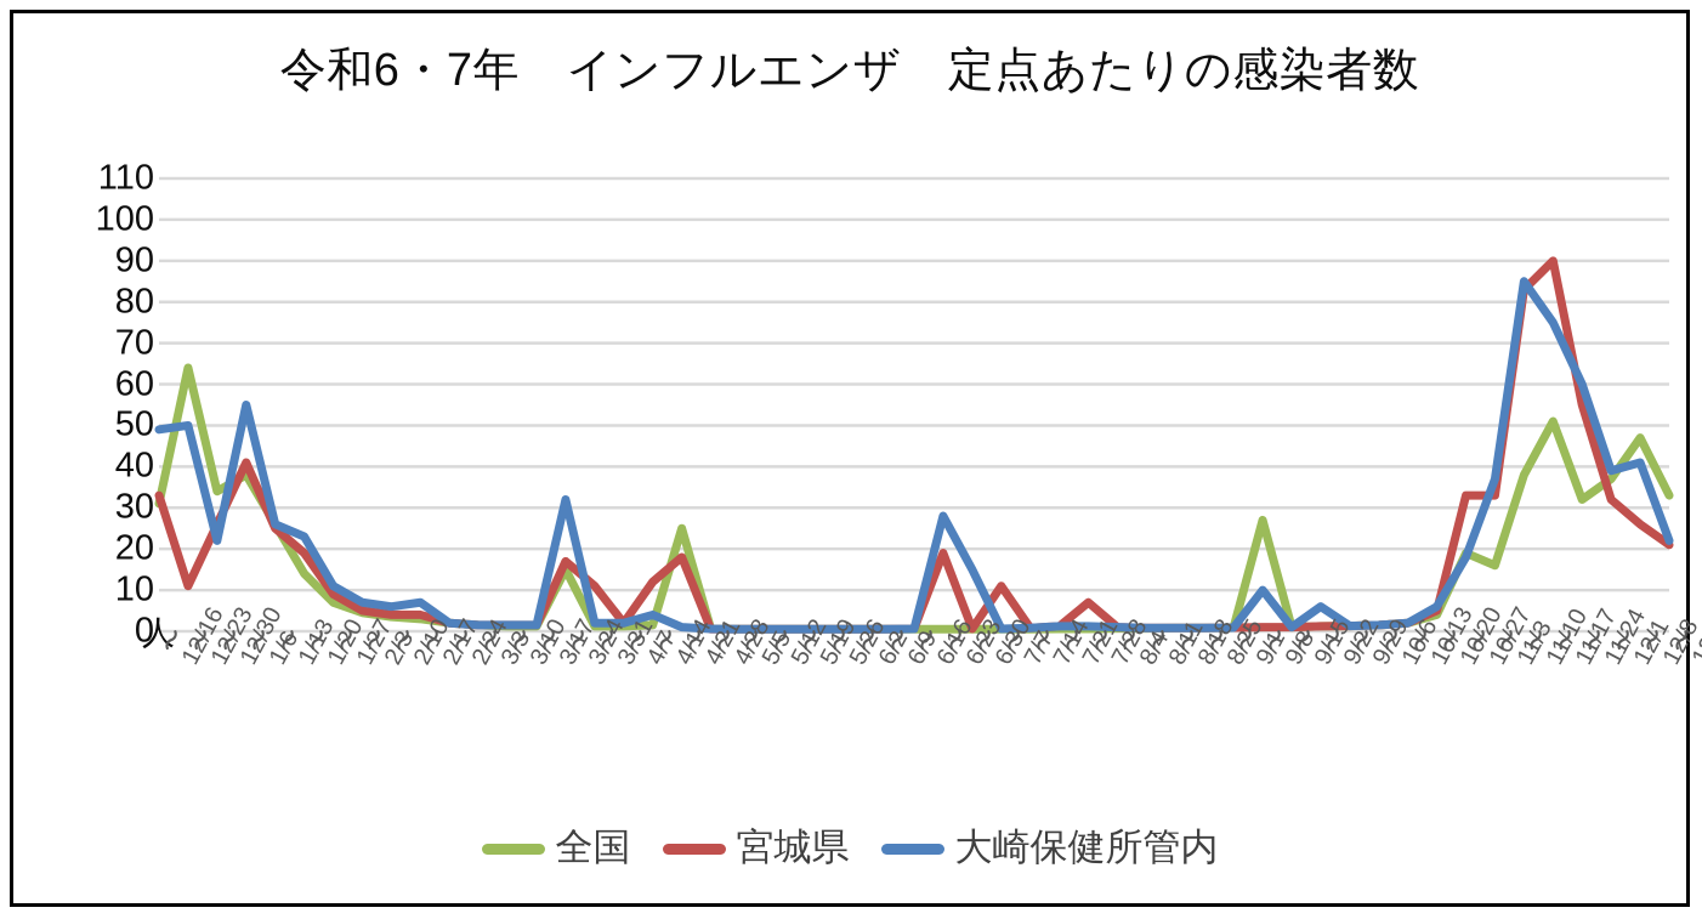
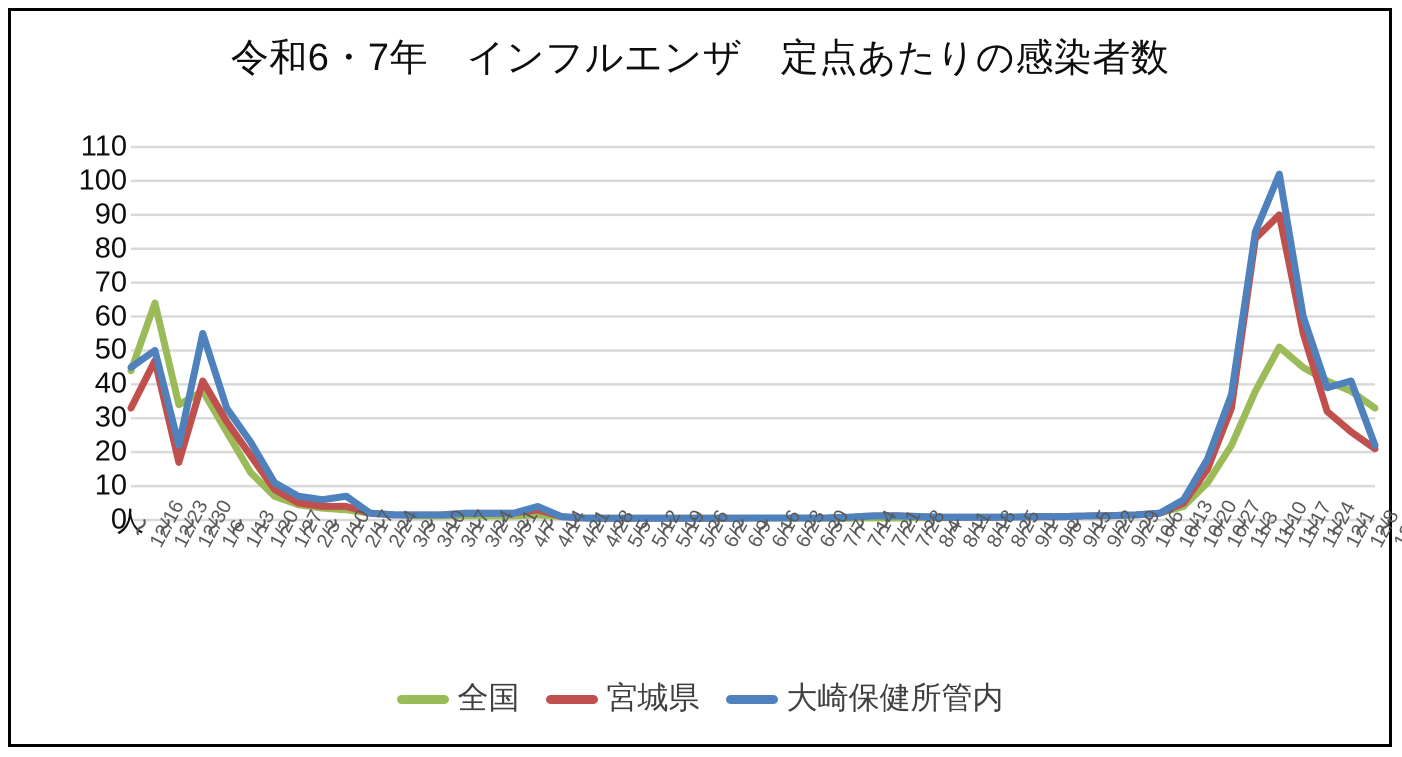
全国/12/16: 31 -> 44
大崎保健所管内/12/16: 49 -> 45
宮城県/12/23: 11 -> 47
宮城県/12/30: 26 -> 17
宮城県/1/13: 25 -> 29
大崎保健所管内/1/13: 26 -> 33
全国/3/24: 15 -> 1
宮城県/3/24: 17 -> 2
大崎保健所管内/3/24: 32 -> 2
宮城県/3/31: 11 -> 2
宮城県/4/14: 12 -> 3
全国/4/21: 25 -> 1
宮城県/4/21: 18 -> 1
宮城県/6/23: 19 -> 1
大崎保健所管内/6/23: 28 -> 1
大崎保健所管内/6/30: 15 -> 1
宮城県/7/7: 11 -> 1
宮城県/7/28: 7 -> 1
全国/9/8: 27 -> 1
大崎保健所管内/9/8: 10 -> 1
大崎保健所管内/9/22: 6 -> 1
全国/10/27: 19 -> 11
宮城県/10/27: 33 -> 15
全国/11/3: 16 -> 22
大崎保健所管内/11/17: 75 -> 102
全国/11/24: 32 -> 45
全国/12/1: 37 -> 41
全国/12/8: 47 -> 38
